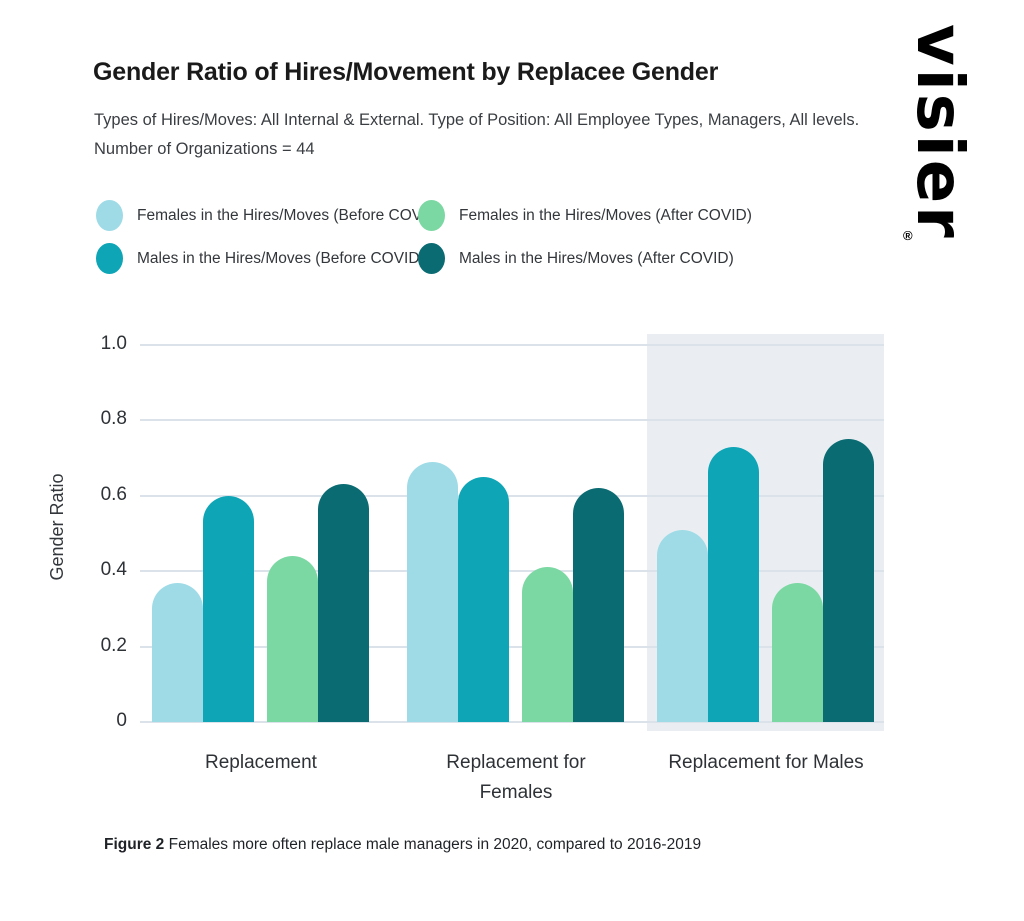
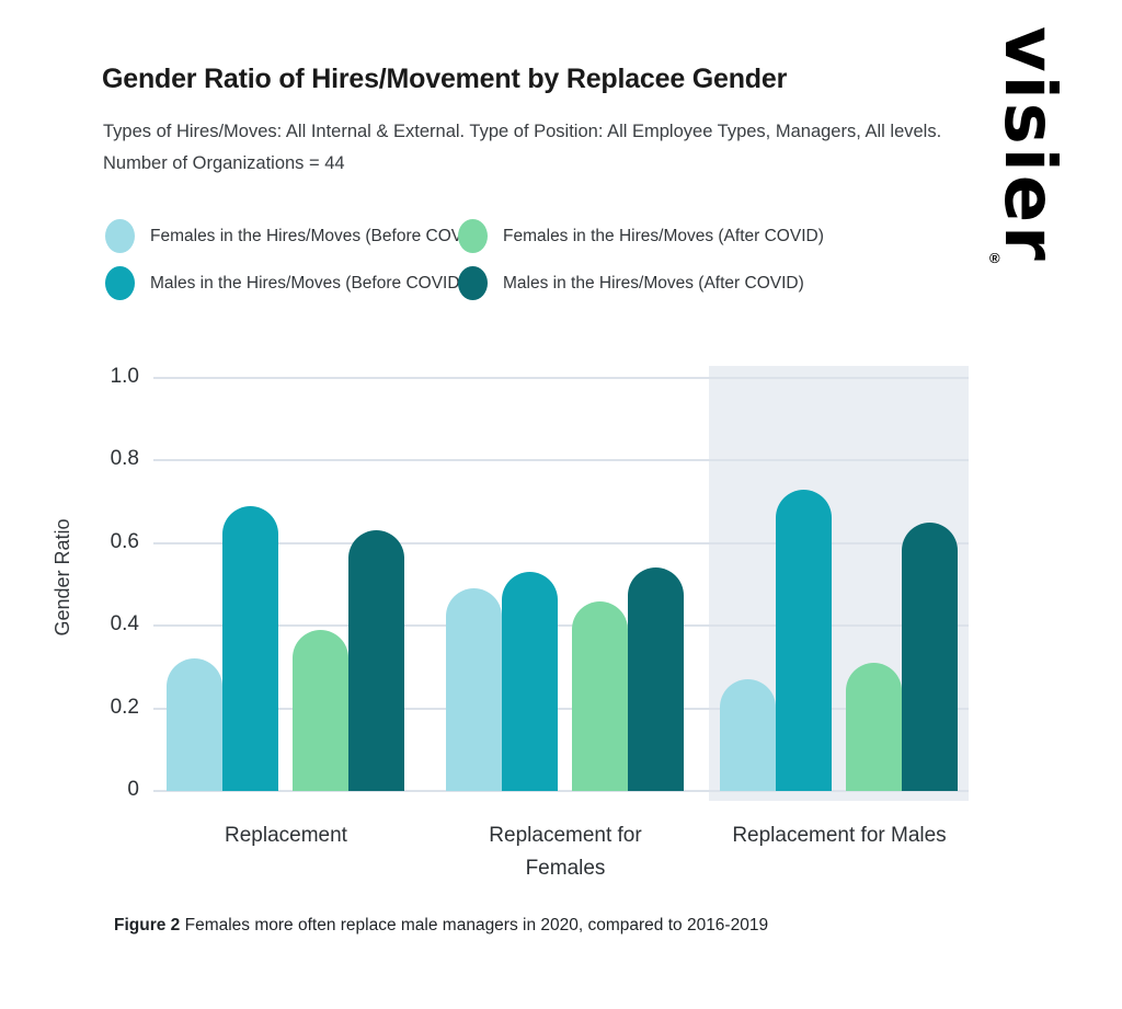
Females in the Hires/Moves (Before COVID)/Replacement: 0.37 -> 0.32
Males in the Hires/Moves (Before COVID)/Replacement: 0.60 -> 0.69
Females in the Hires/Moves (After COVID)/Replacement: 0.44 -> 0.39
Females in the Hires/Moves (Before COVID)/Replacement for Females: 0.69 -> 0.49
Males in the Hires/Moves (Before COVID)/Replacement for Females: 0.65 -> 0.53
Females in the Hires/Moves (After COVID)/Replacement for Females: 0.41 -> 0.46
Males in the Hires/Moves (After COVID)/Replacement for Females: 0.62 -> 0.54
Females in the Hires/Moves (Before COVID)/Replacement for Males: 0.51 -> 0.27
Females in the Hires/Moves (After COVID)/Replacement for Males: 0.37 -> 0.31
Males in the Hires/Moves (After COVID)/Replacement for Males: 0.75 -> 0.65
